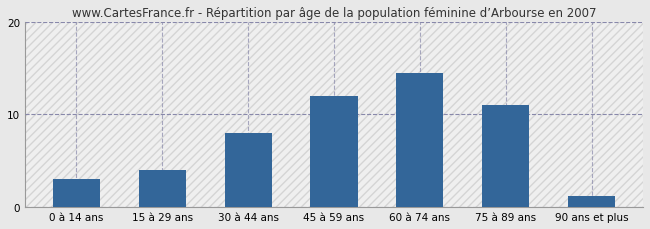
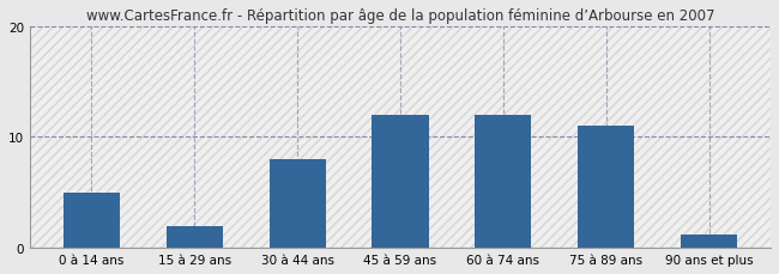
0 à 14 ans: 3.0 -> 5.0
15 à 29 ans: 4.0 -> 2.0
60 à 74 ans: 14.5 -> 12.0
